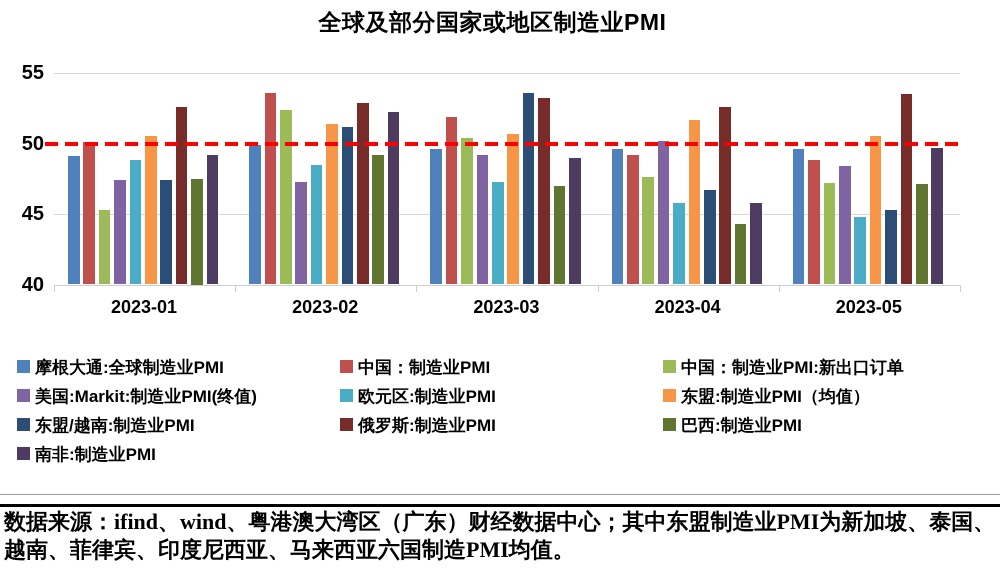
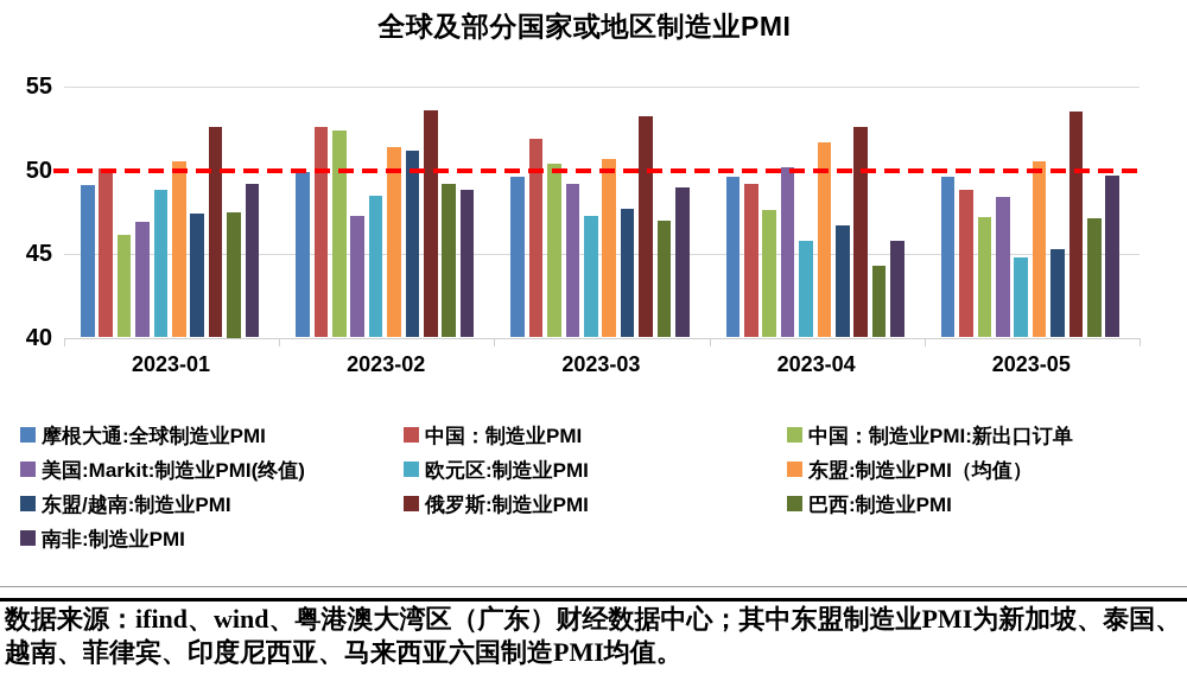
中国：制造业PMI:新出口订单/2023-01: 45.3 -> 46.1
美国:Markit:制造业PMI(终值)/2023-01: 47.4 -> 46.9
中国：制造业PMI/2023-02: 53.6 -> 52.6
俄罗斯:制造业PMI/2023-02: 52.9 -> 53.6
南非:制造业PMI/2023-02: 52.2 -> 48.8
东盟/越南:制造业PMI/2023-03: 53.6 -> 47.7
